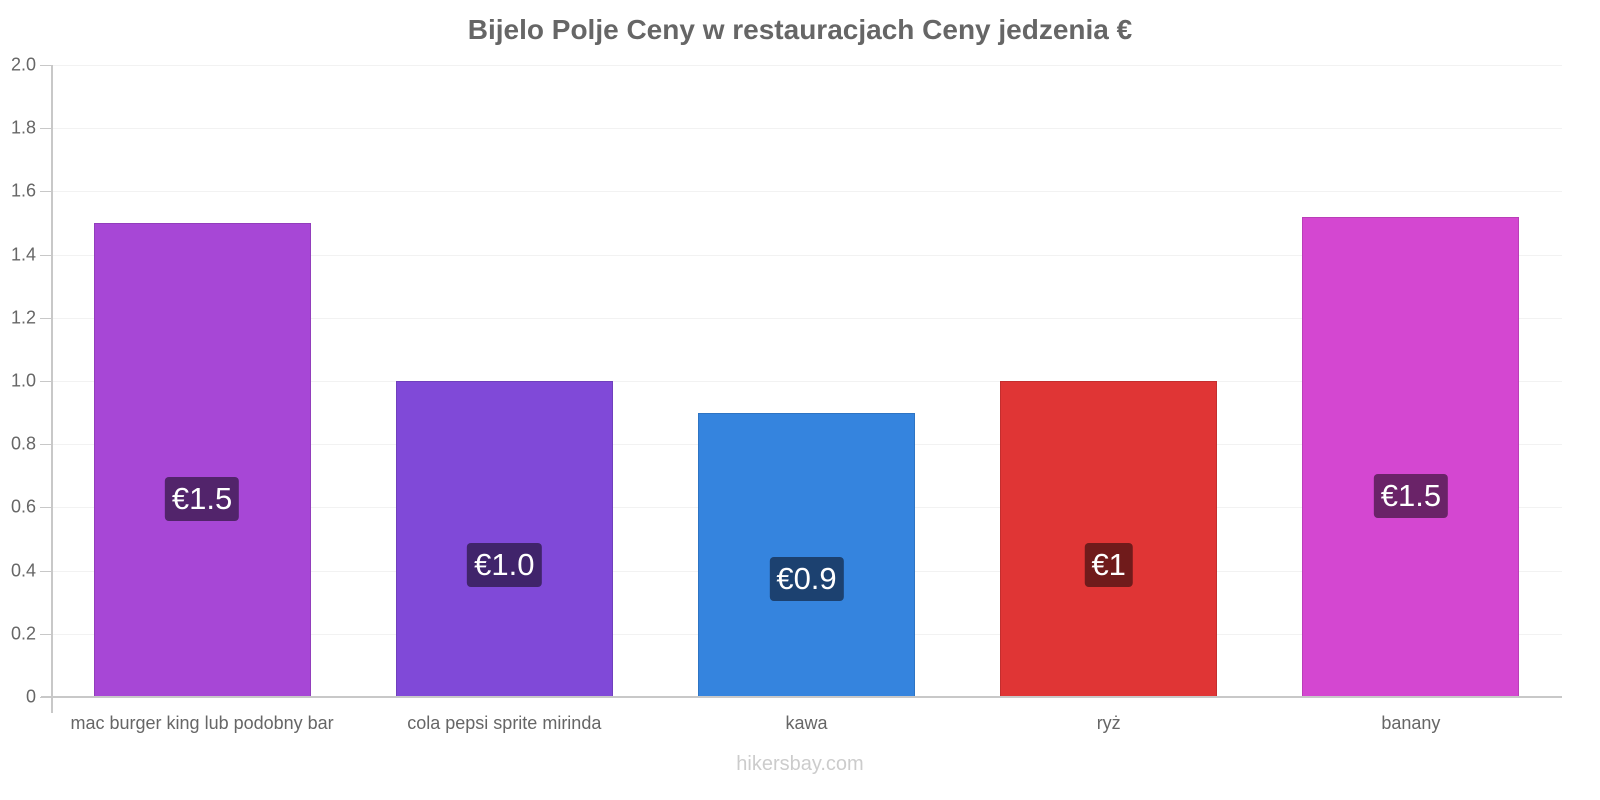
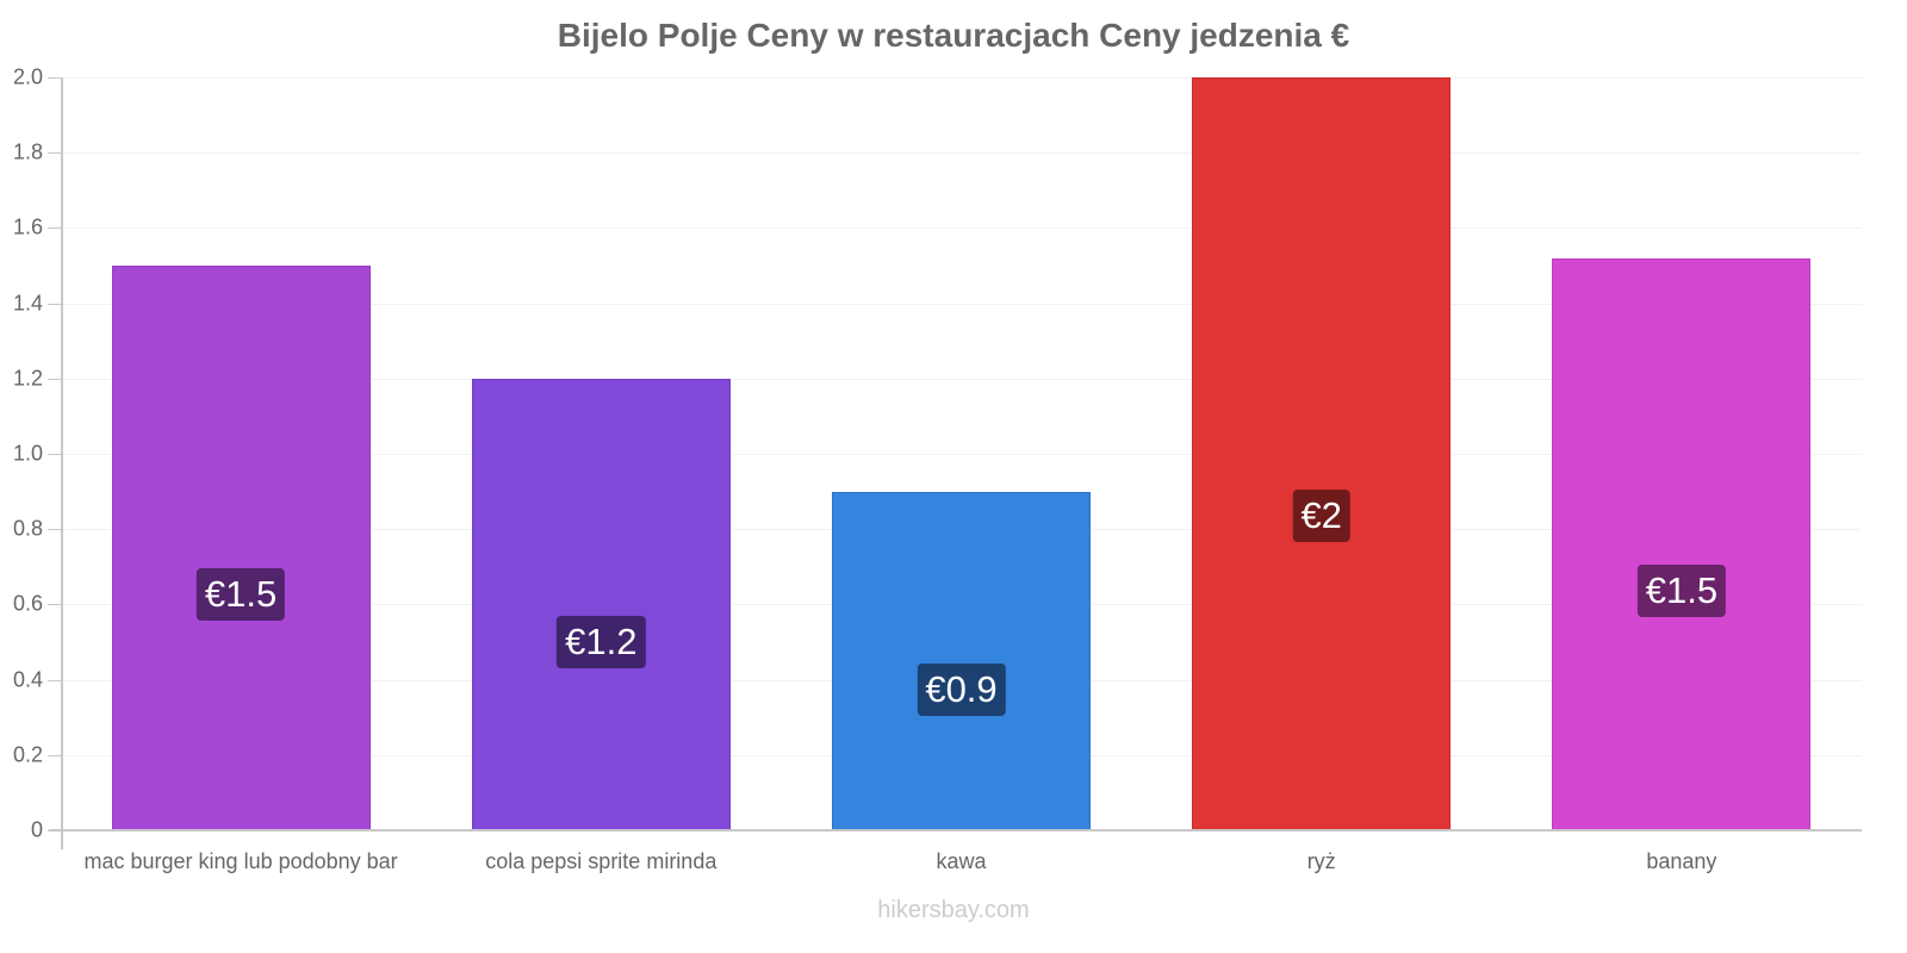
cola pepsi sprite mirinda: €1.0 -> €1.2
ryż: €1 -> €2
